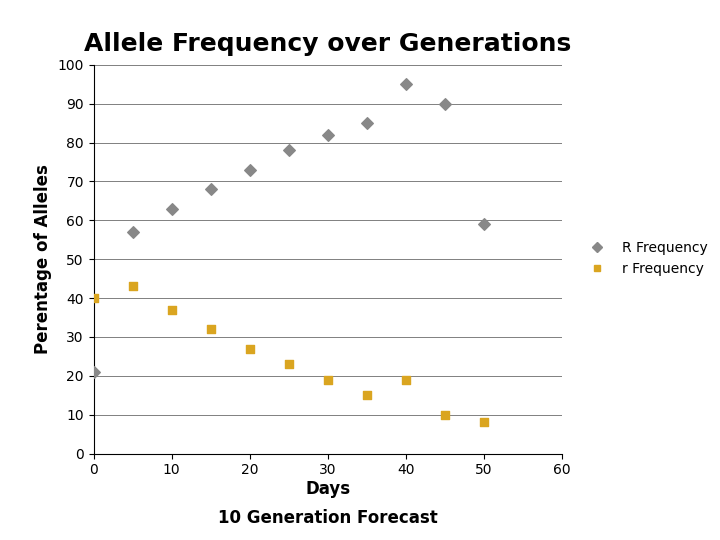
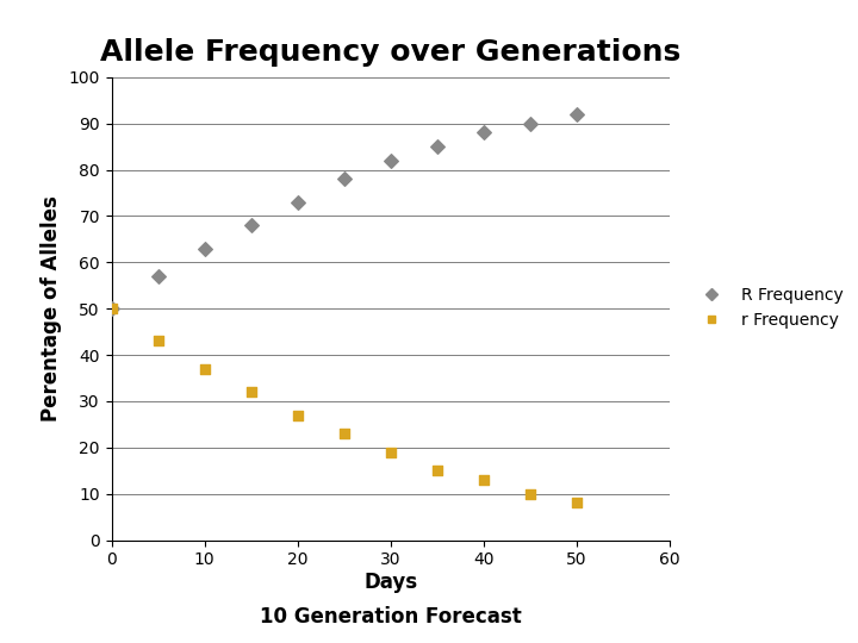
R Frequency/0: 21 -> 50
r Frequency/0: 40 -> 50
R Frequency/40: 95 -> 88
r Frequency/40: 19 -> 13
R Frequency/50: 59 -> 92
